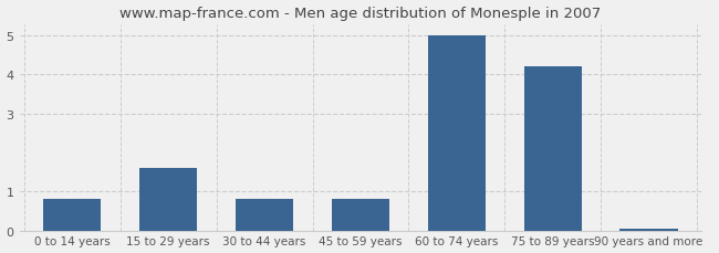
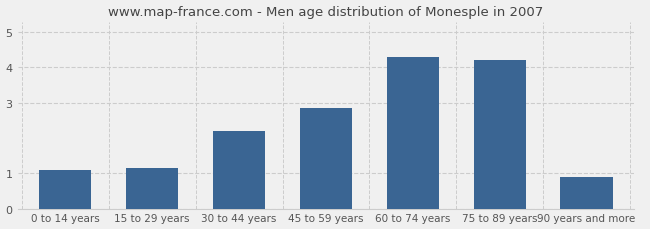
0 to 14 years: 0.80 -> 1.10
15 to 29 years: 1.60 -> 1.15
30 to 44 years: 0.80 -> 2.20
45 to 59 years: 0.80 -> 2.85
60 to 74 years: 5.00 -> 4.30
90 years and more: 0.05 -> 0.90
